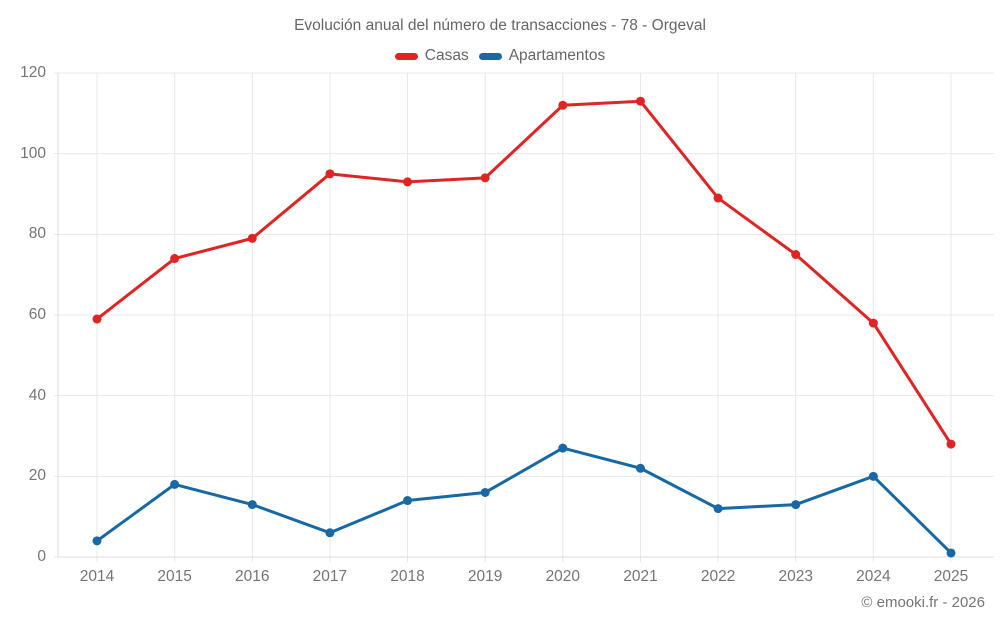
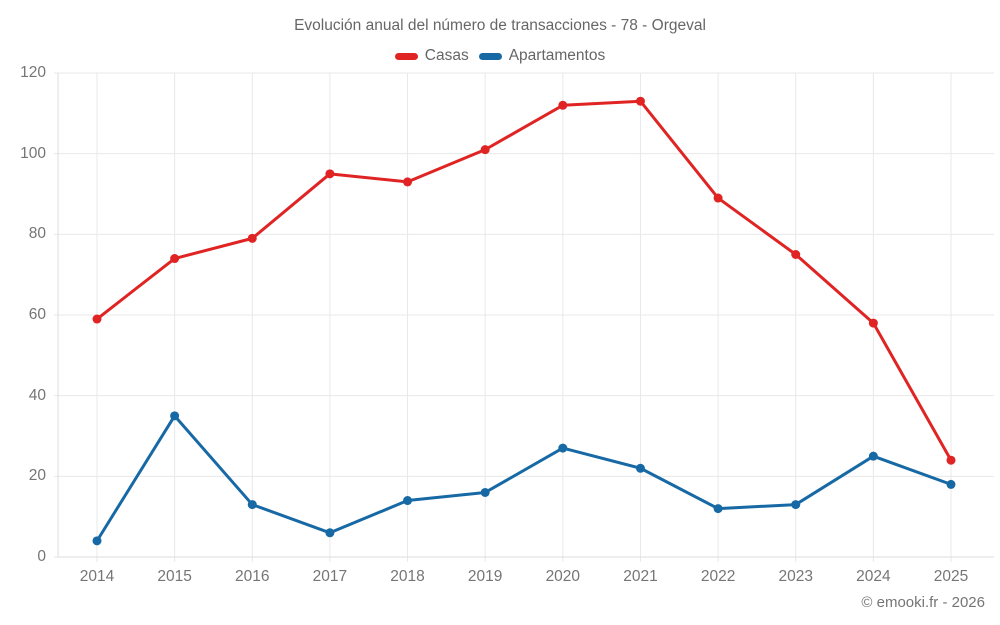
Apartamentos/2015: 18 -> 35
Casas/2019: 94 -> 101
Apartamentos/2024: 20 -> 25
Casas/2025: 28 -> 24
Apartamentos/2025: 1 -> 18
